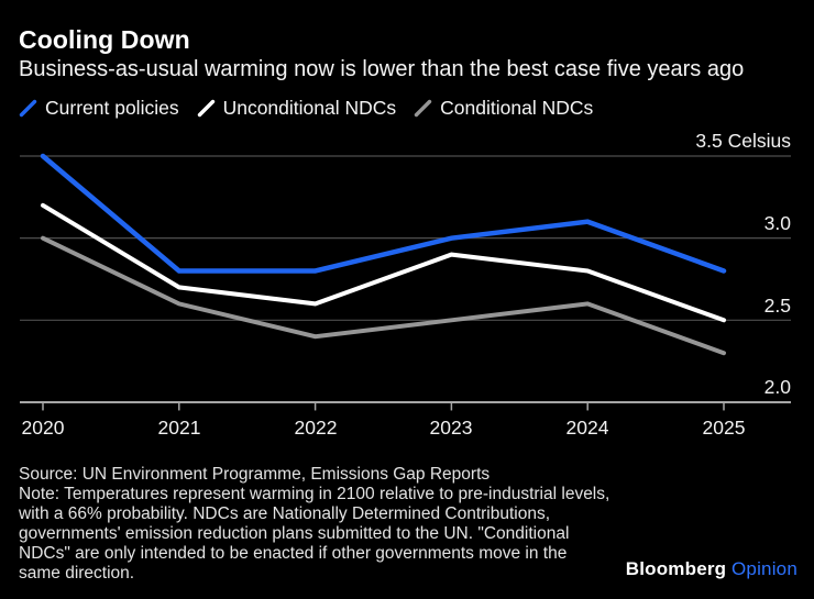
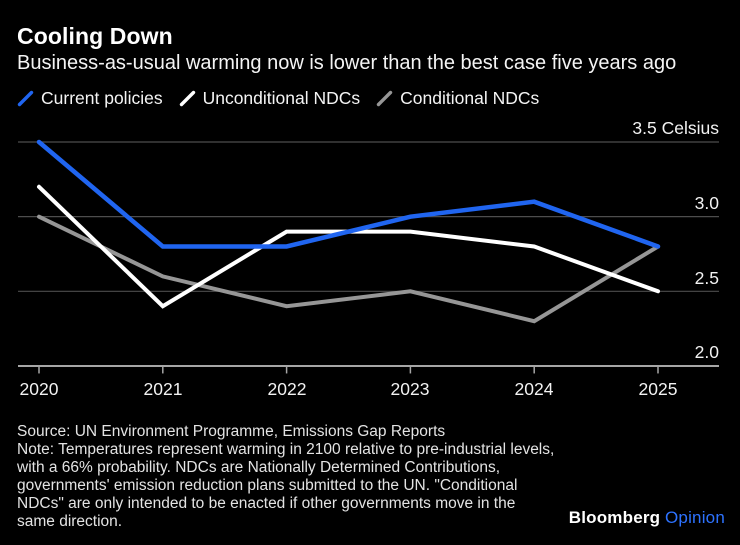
Unconditional NDCs/2021: 2.7 -> 2.4
Unconditional NDCs/2022: 2.6 -> 2.9
Conditional NDCs/2024: 2.6 -> 2.3
Conditional NDCs/2025: 2.3 -> 2.8
